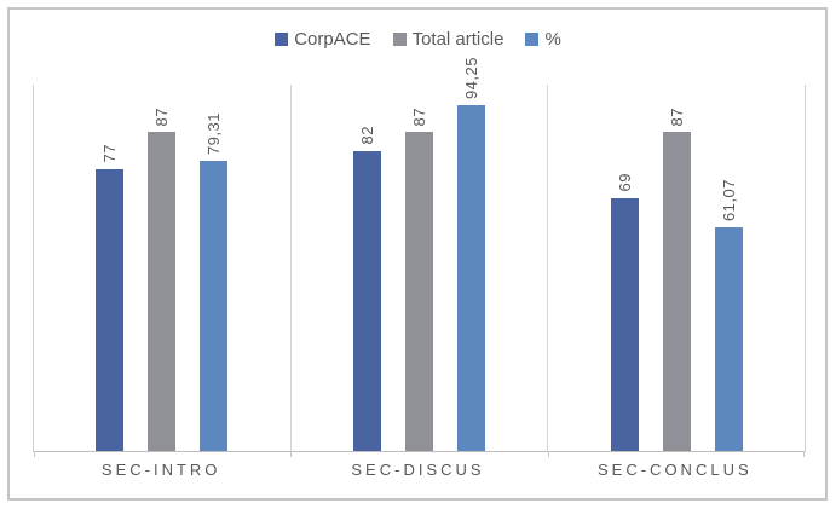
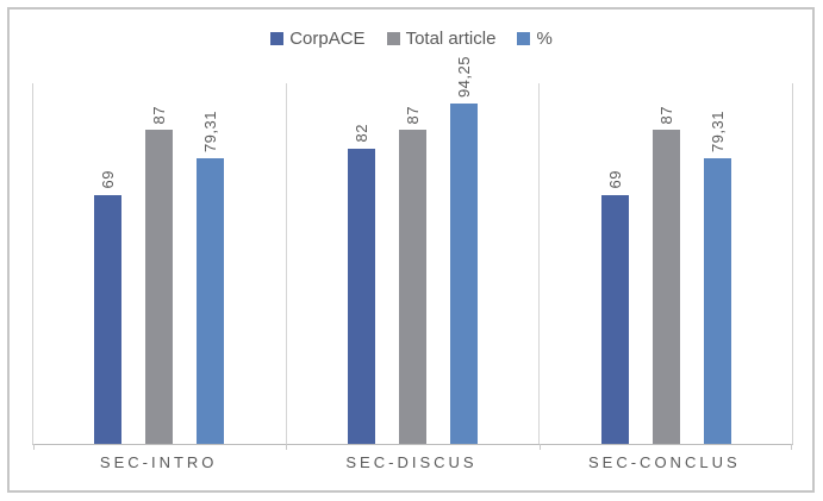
CorpACE/SEC-INTRO: 77 -> 69
%/SEC-CONCLUS: 61,07 -> 79,31
